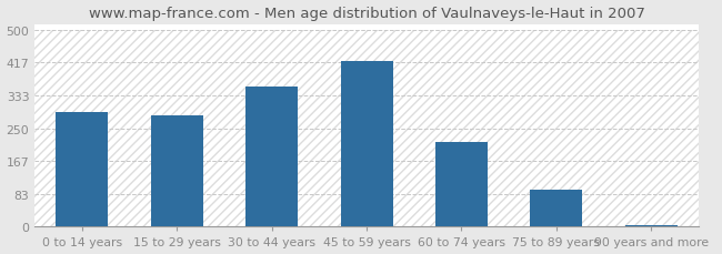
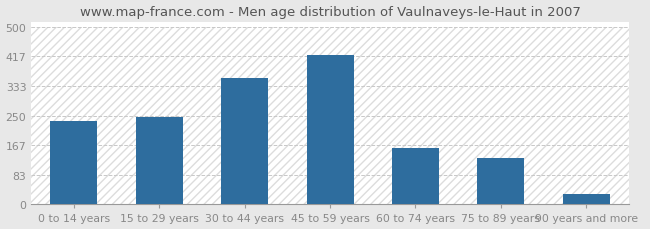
0 to 14 years: 290 -> 235
15 to 29 years: 283 -> 245
60 to 74 years: 215 -> 160
75 to 89 years: 93 -> 130
90 years and more: 5 -> 30
